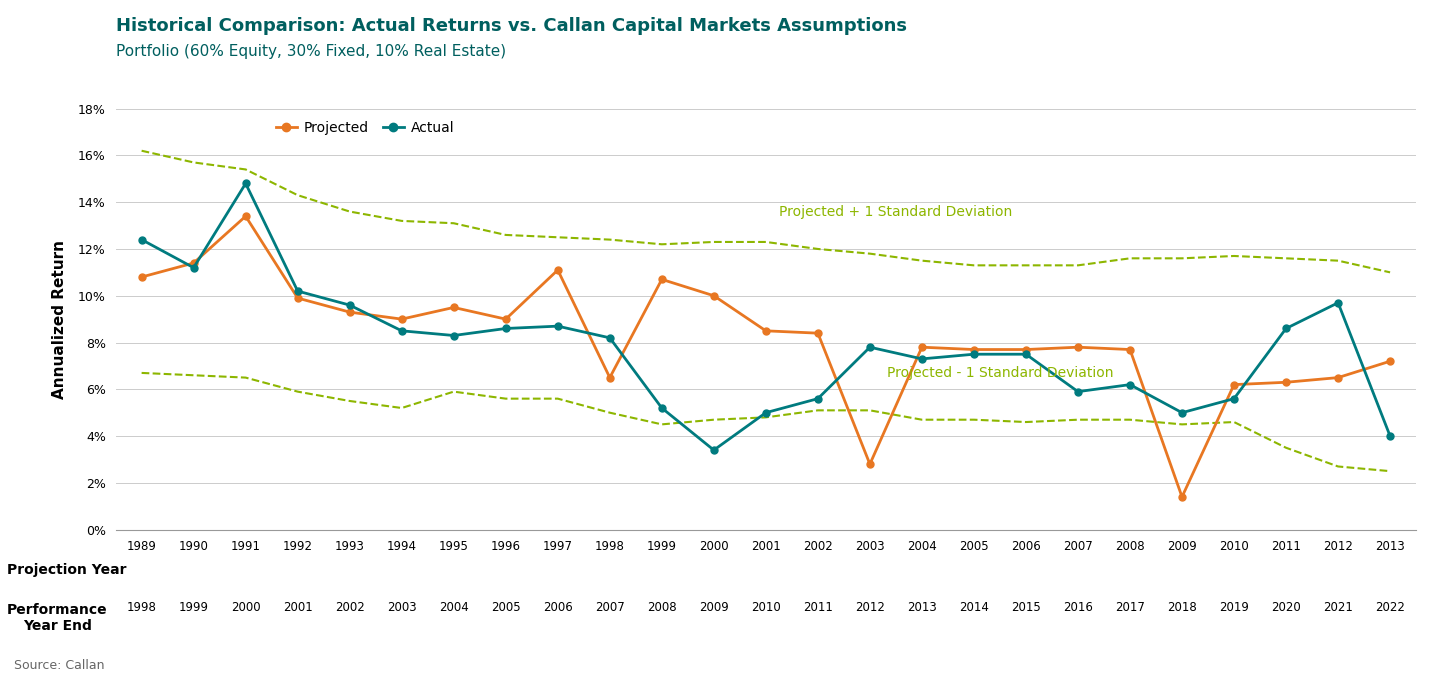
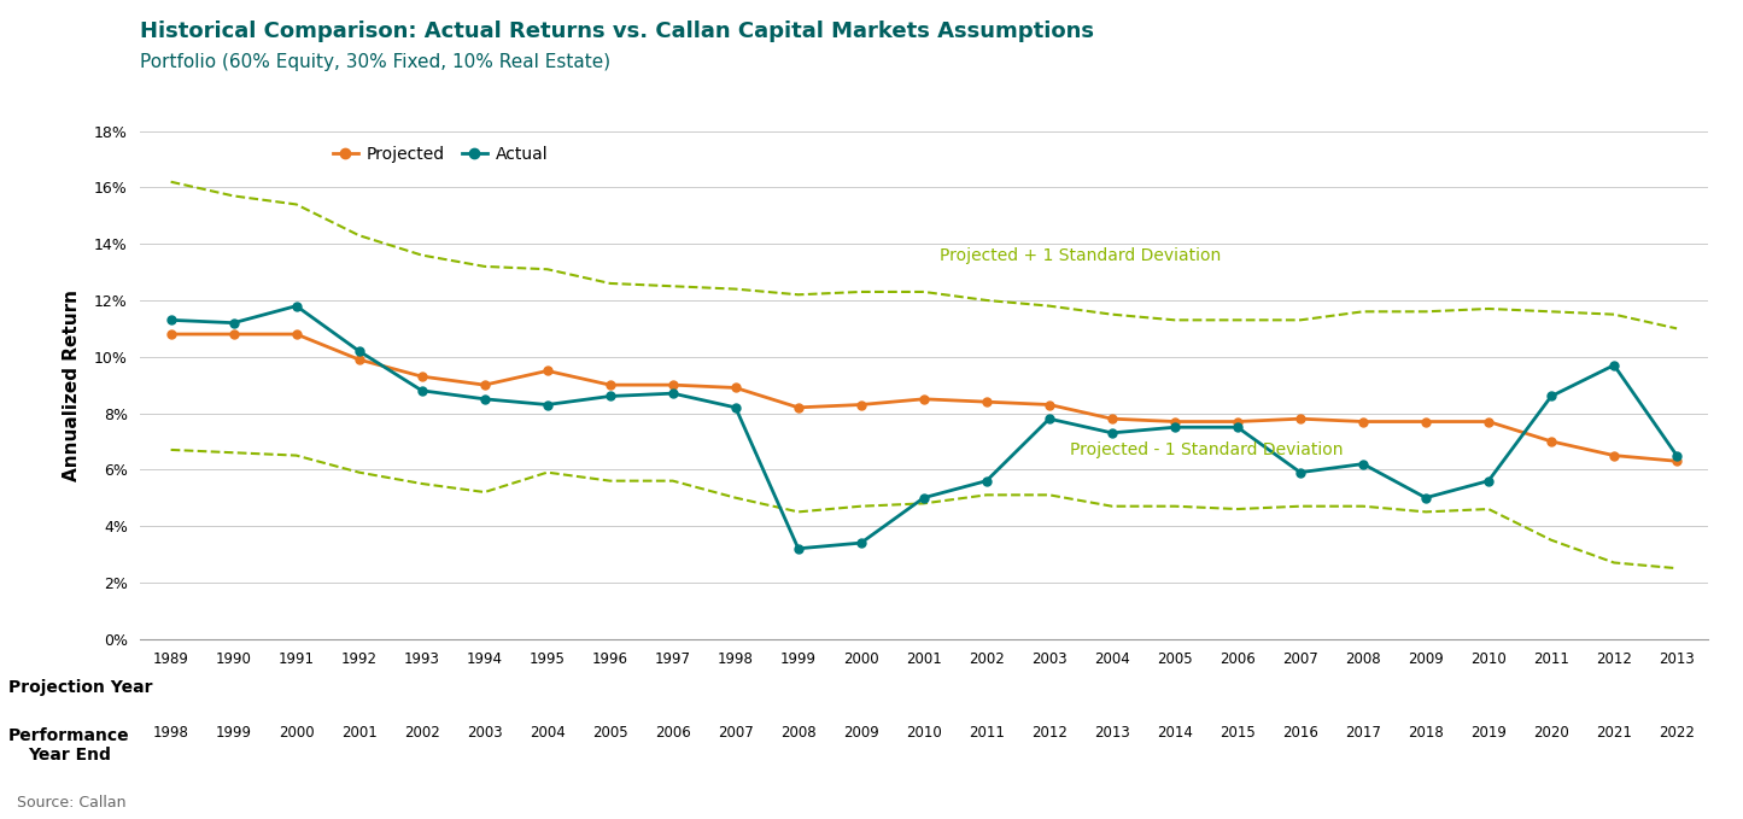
Actual/1989: 12.4% -> 11.3%
Projected/1990: 11.4% -> 10.8%
Projected/1991: 13.4% -> 10.8%
Actual/1991: 14.8% -> 11.8%
Actual/1993: 9.6% -> 8.8%
Projected/1997: 11.1% -> 9.0%
Projected/1998: 6.5% -> 8.9%
Projected/1999: 10.7% -> 8.2%
Actual/1999: 5.2% -> 3.2%
Projected/2000: 10.0% -> 8.3%
Projected/2003: 2.8% -> 8.3%
Projected/2009: 1.4% -> 7.7%
Projected/2010: 6.2% -> 7.7%
Projected/2011: 6.3% -> 7.0%
Projected/2013: 7.2% -> 6.3%
Actual/2013: 4.0% -> 6.5%
